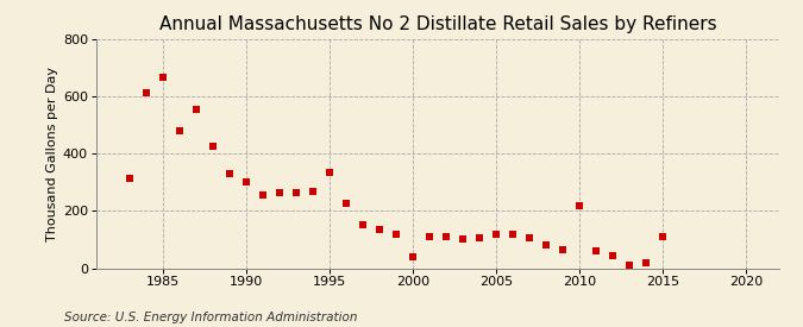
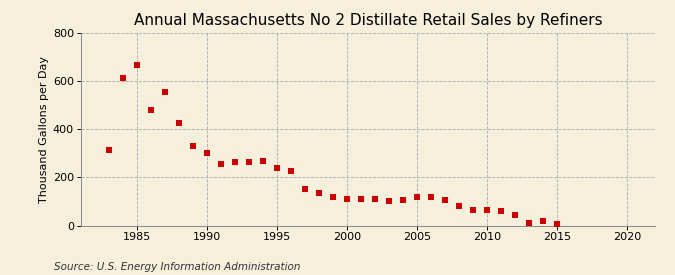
1995: 335 -> 240
2000: 40 -> 110
2010: 220 -> 65
2015: 110 -> 5
